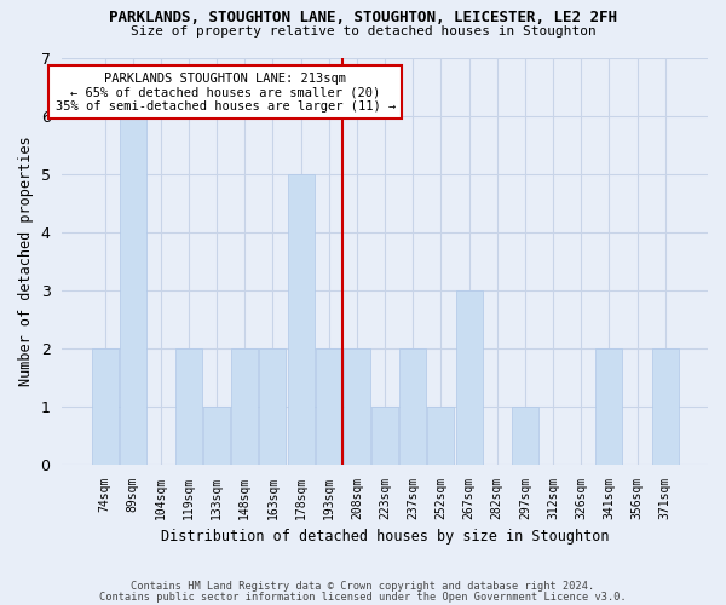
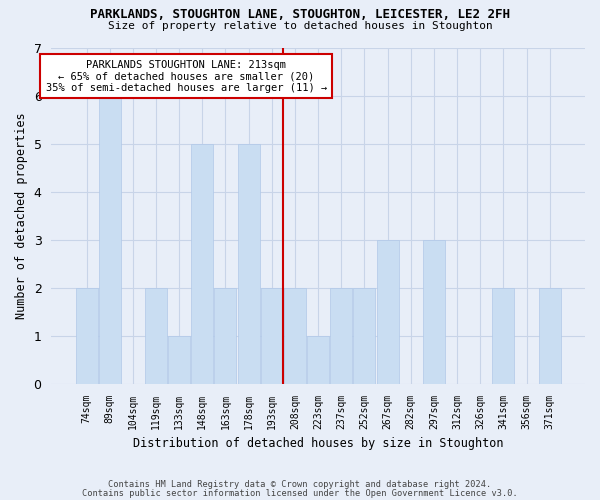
148sqm: 2 -> 5
252sqm: 1 -> 2
297sqm: 1 -> 3
